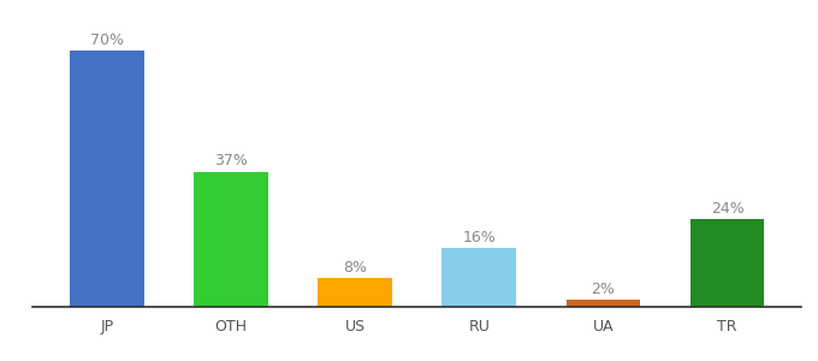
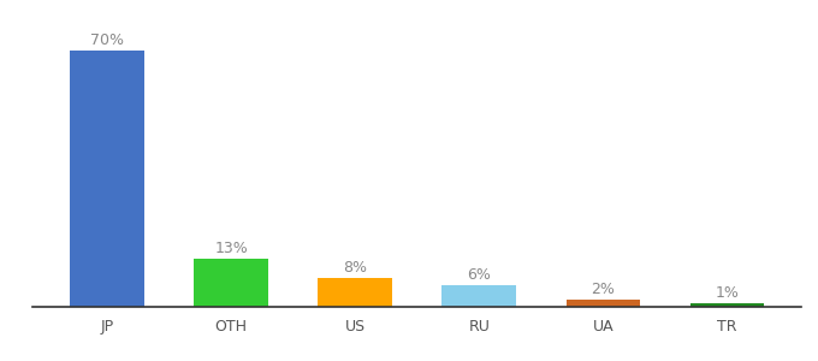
OTH: 37% -> 13%
RU: 16% -> 6%
TR: 24% -> 1%
